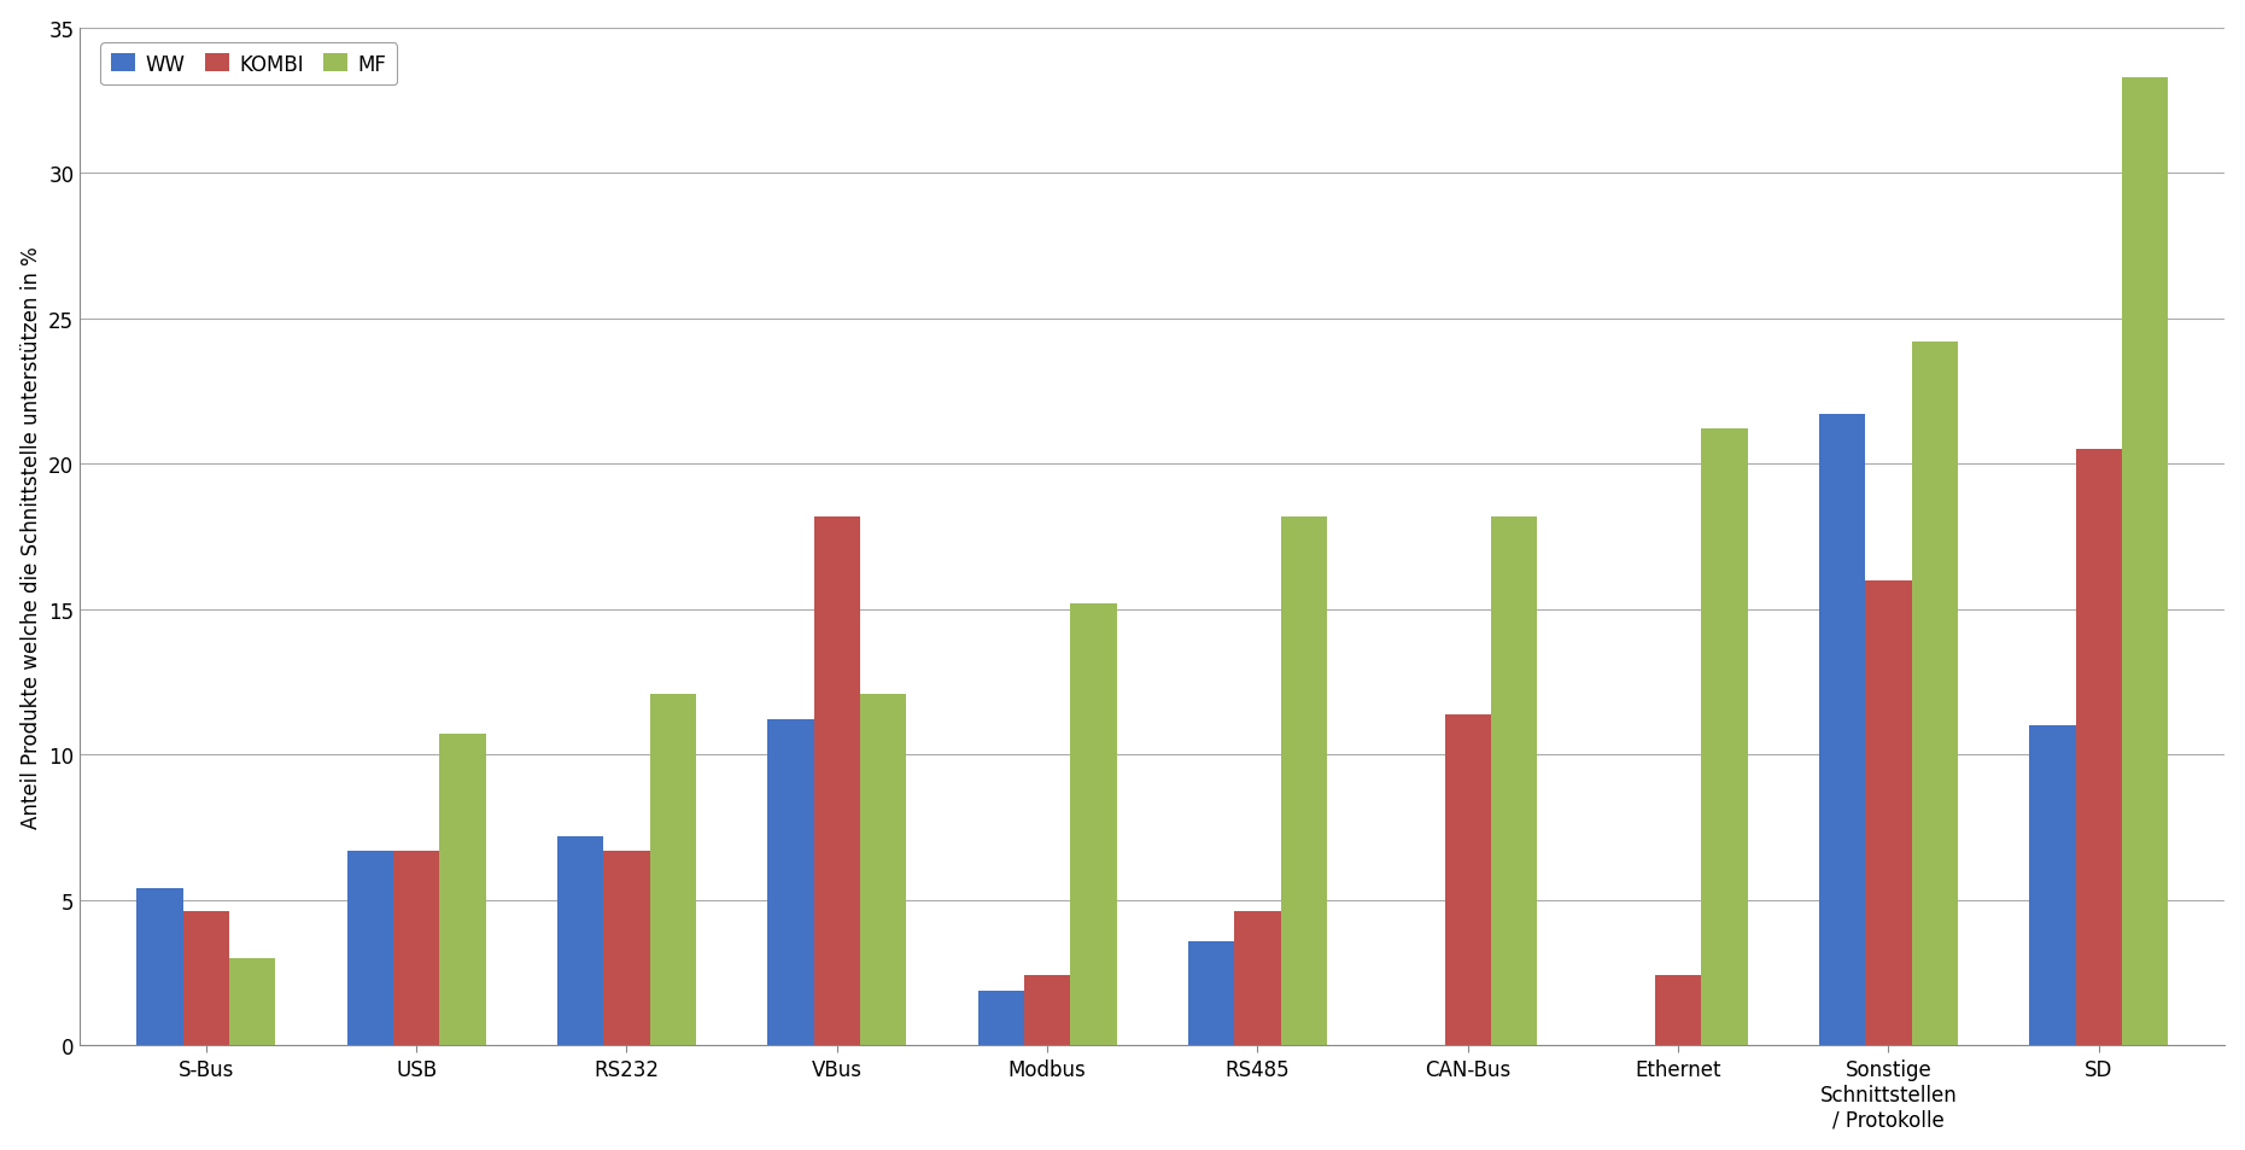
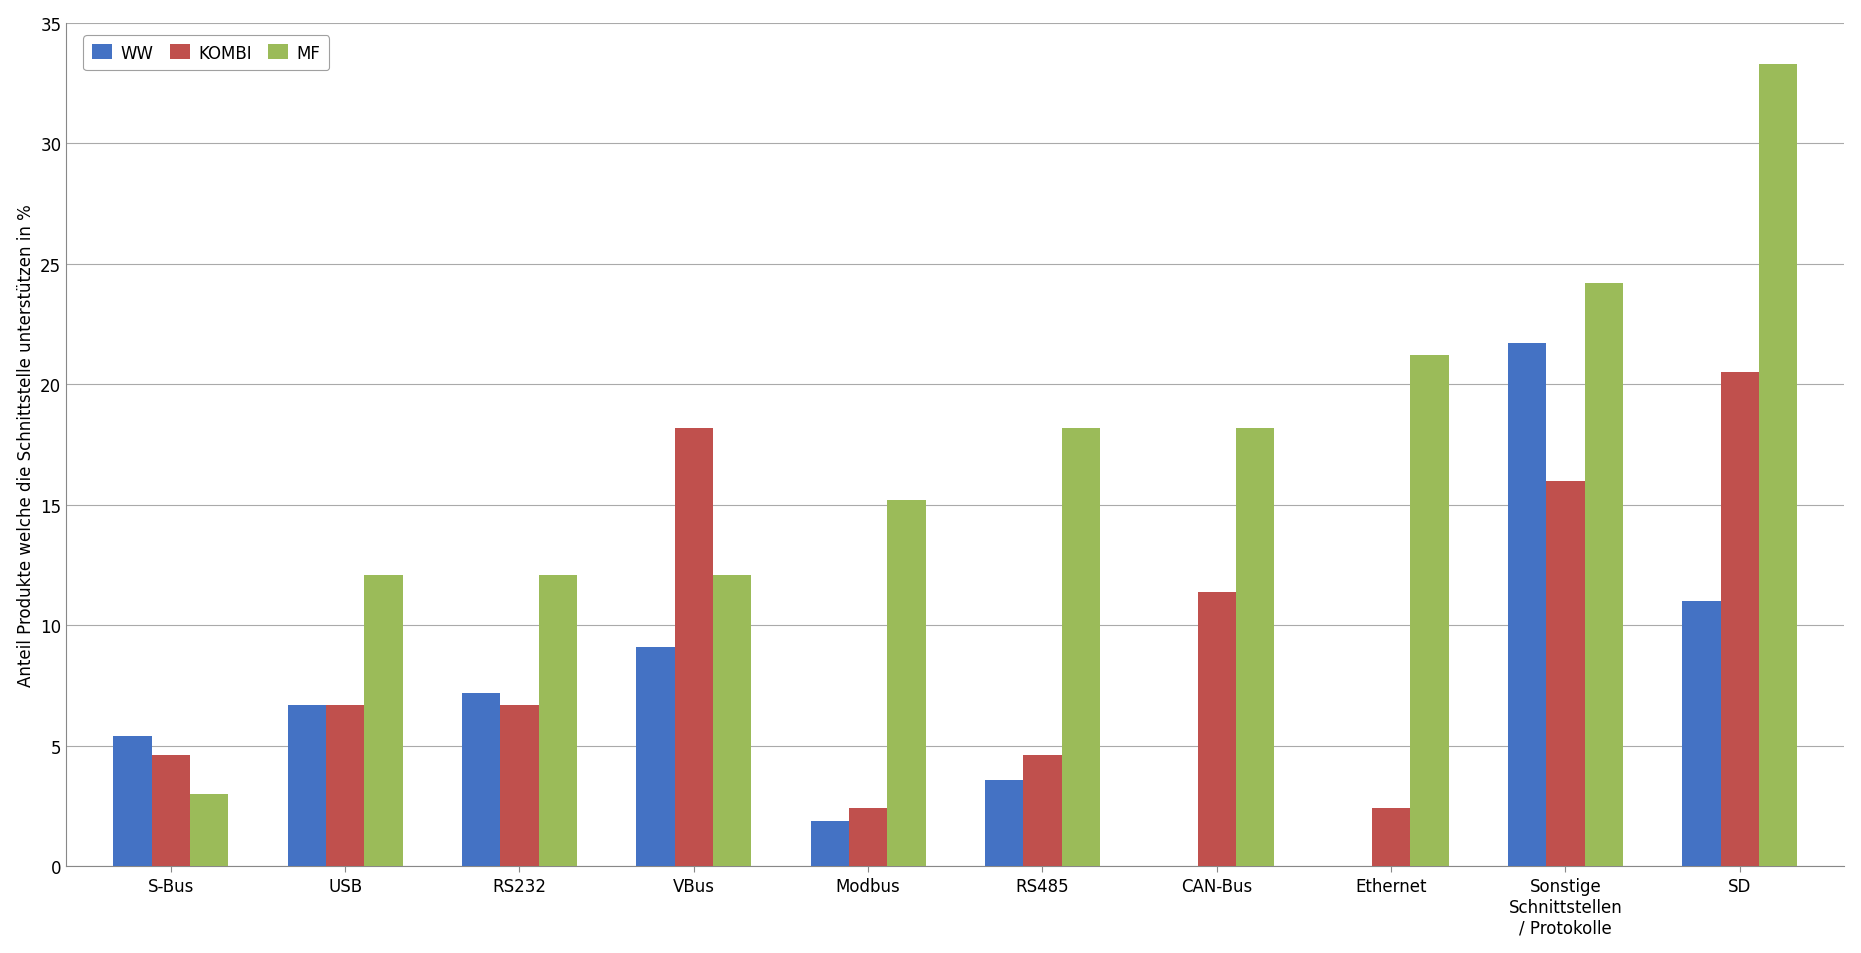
MF/USB: 10.7 -> 12.1
WW/VBus: 11.2 -> 9.1
